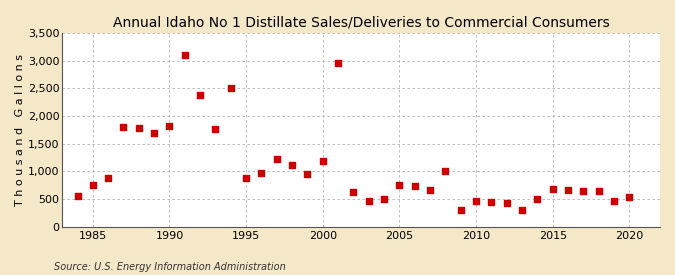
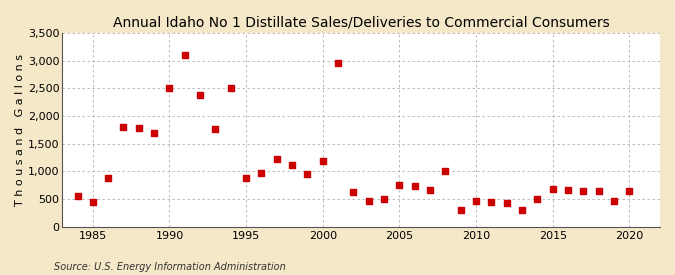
1985: 760 -> 440
1990: 1,820 -> 2,500
2020: 540 -> 640
